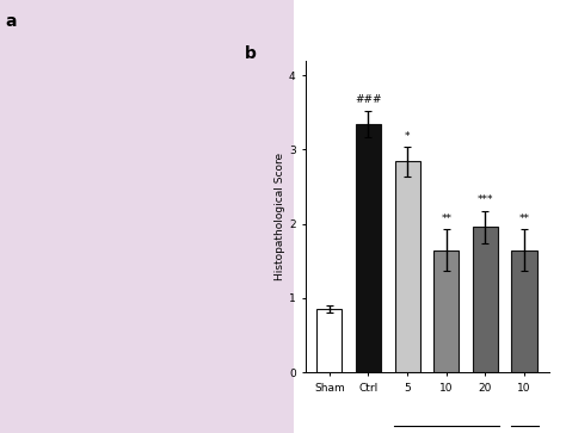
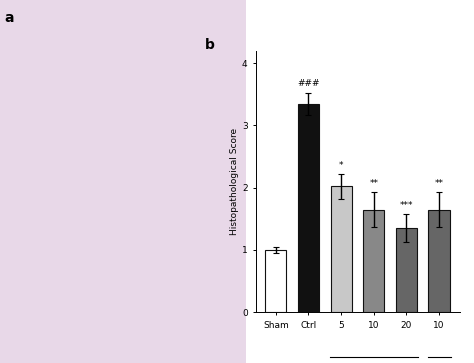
Sham: 0.86 -> 1.00
5: 2.84 -> 2.02
20: 1.96 -> 1.35
